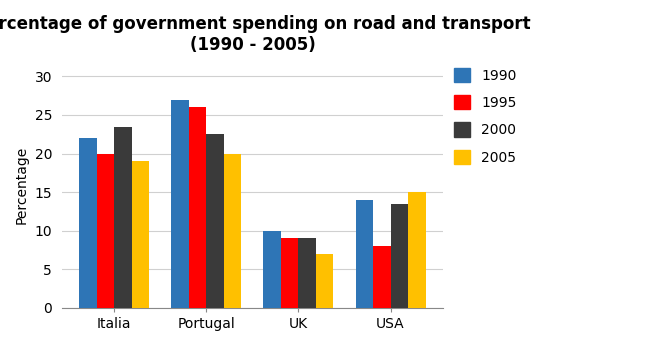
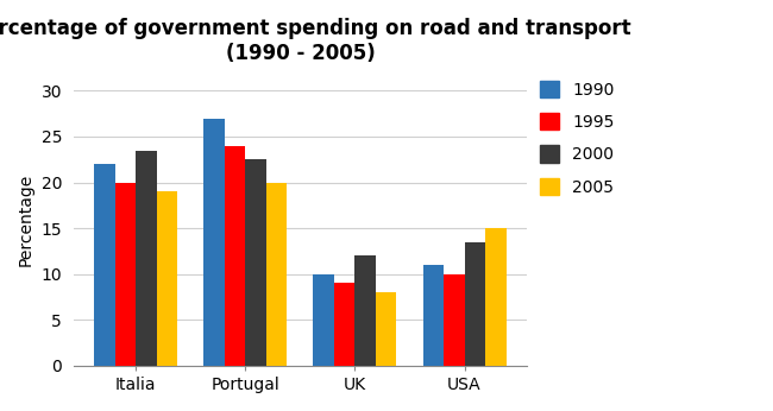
1995/Portugal: 26 -> 24
2000/UK: 9.0 -> 12.0
2005/UK: 7 -> 8
1990/USA: 14 -> 11
1995/USA: 8 -> 10
